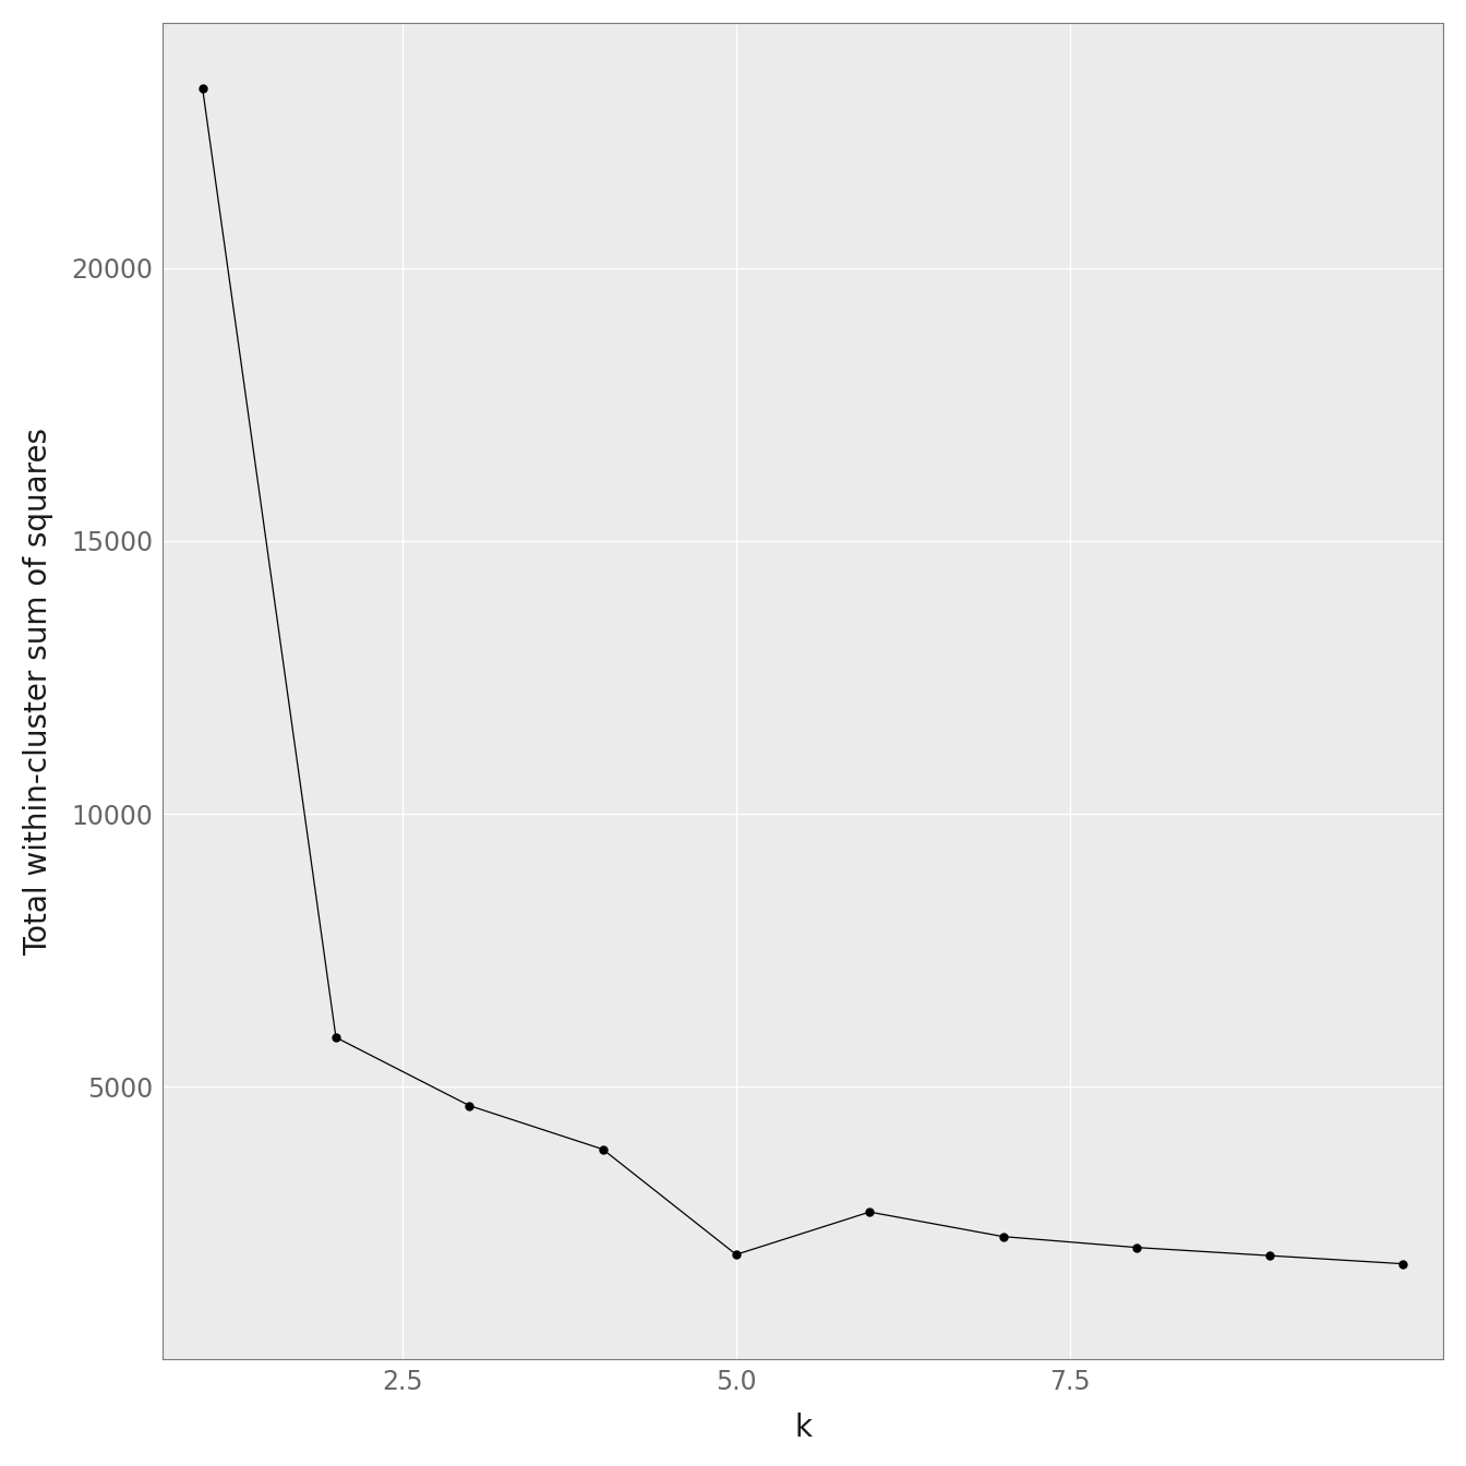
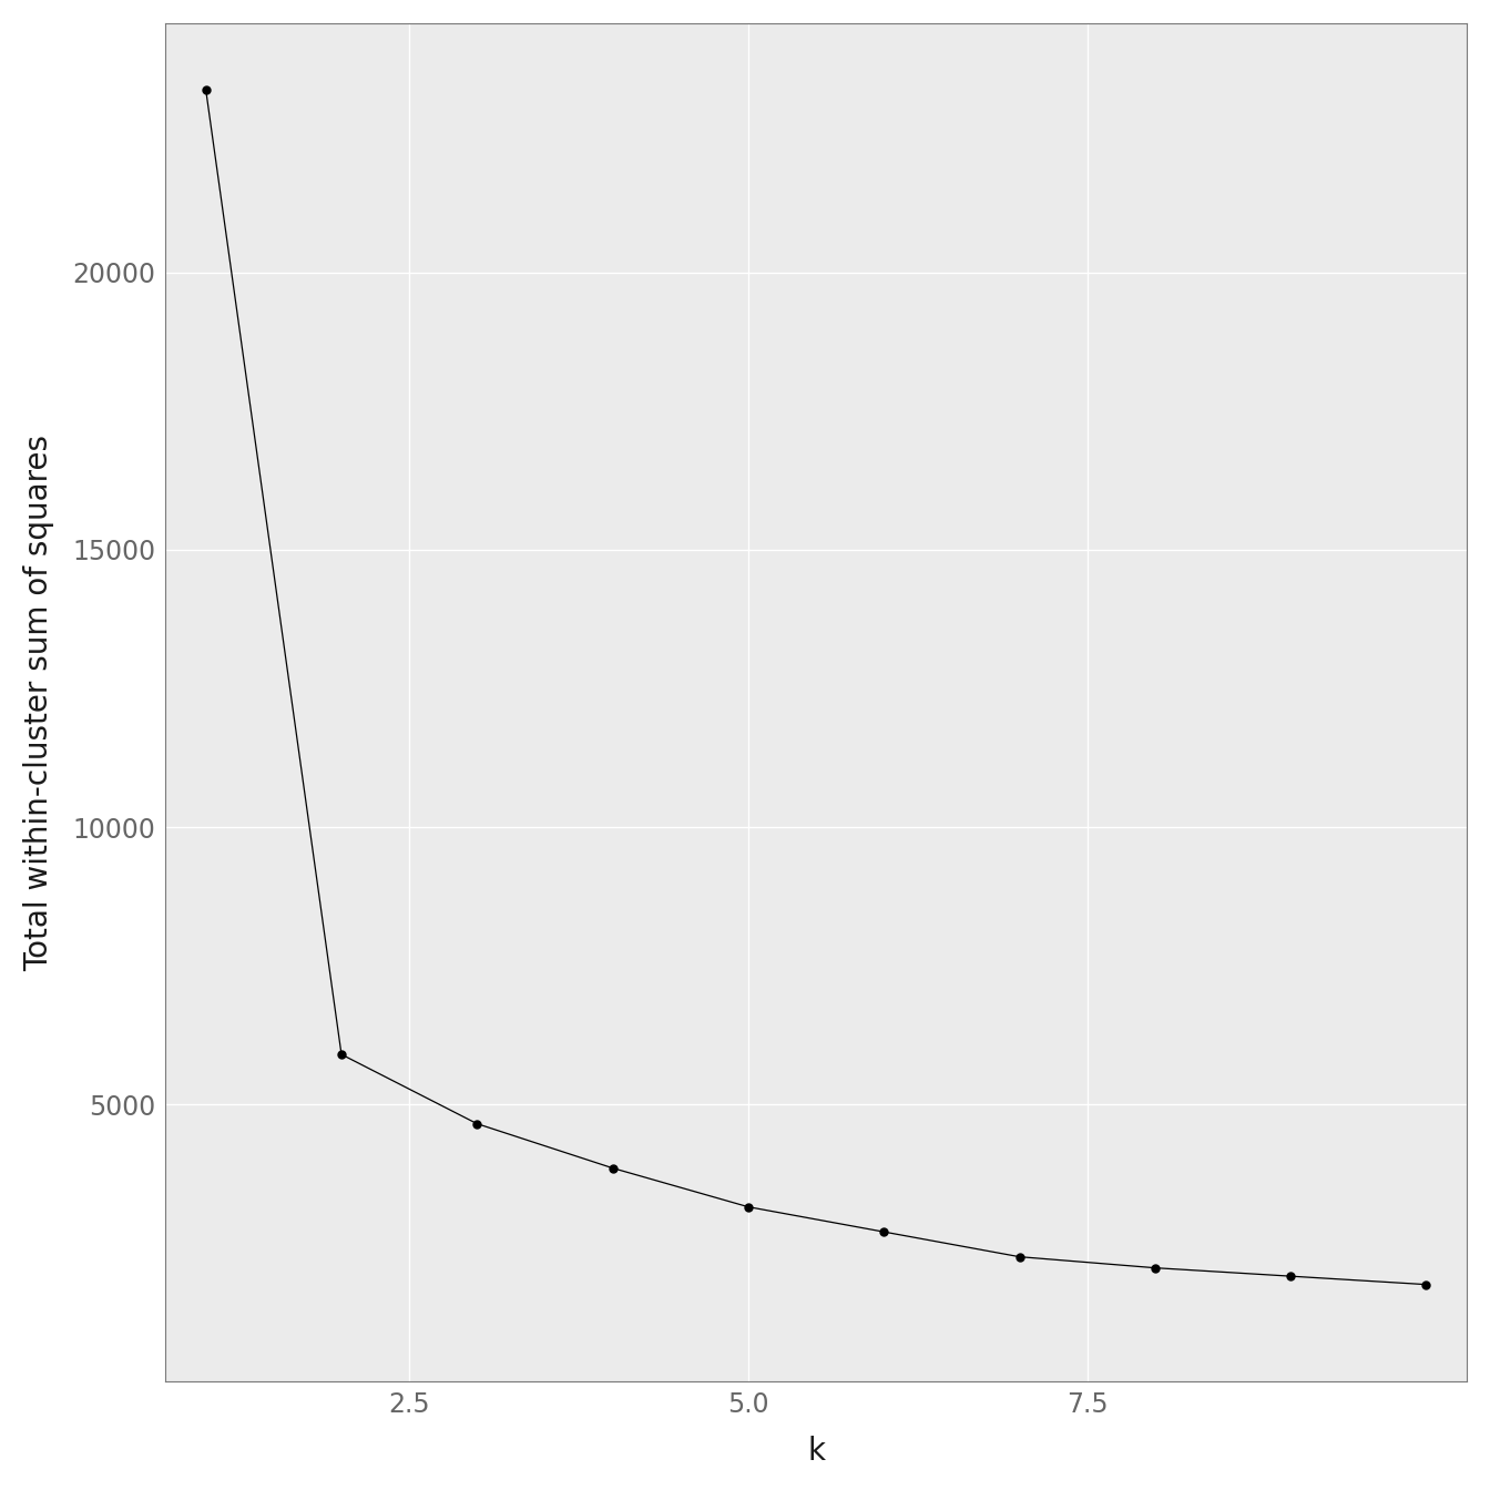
5.0: 1920 -> 3150
